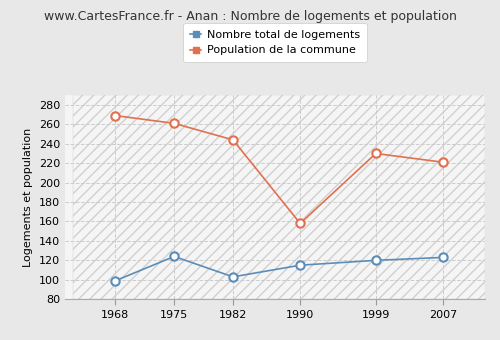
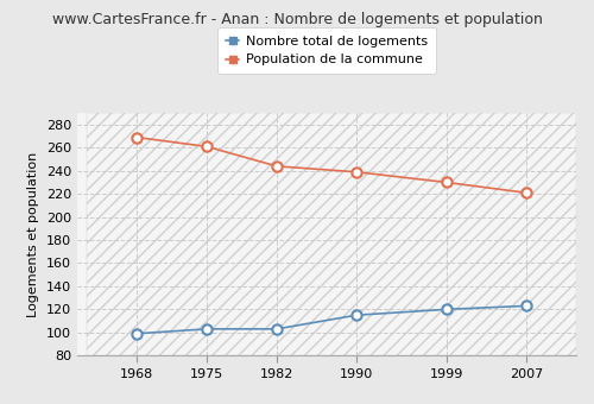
Nombre total de logements/1975: 124 -> 103
Population de la commune/1990: 158 -> 239
